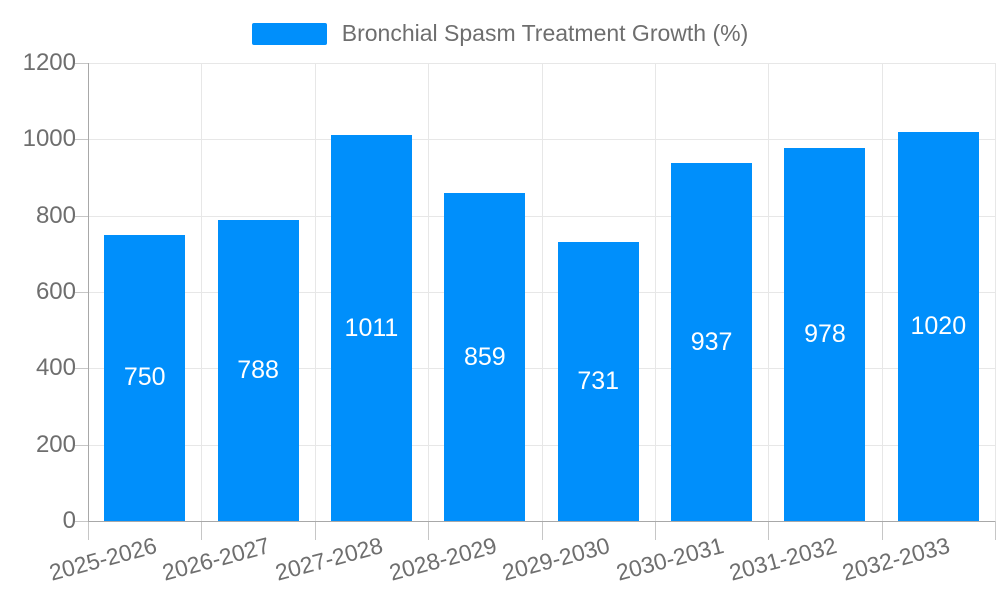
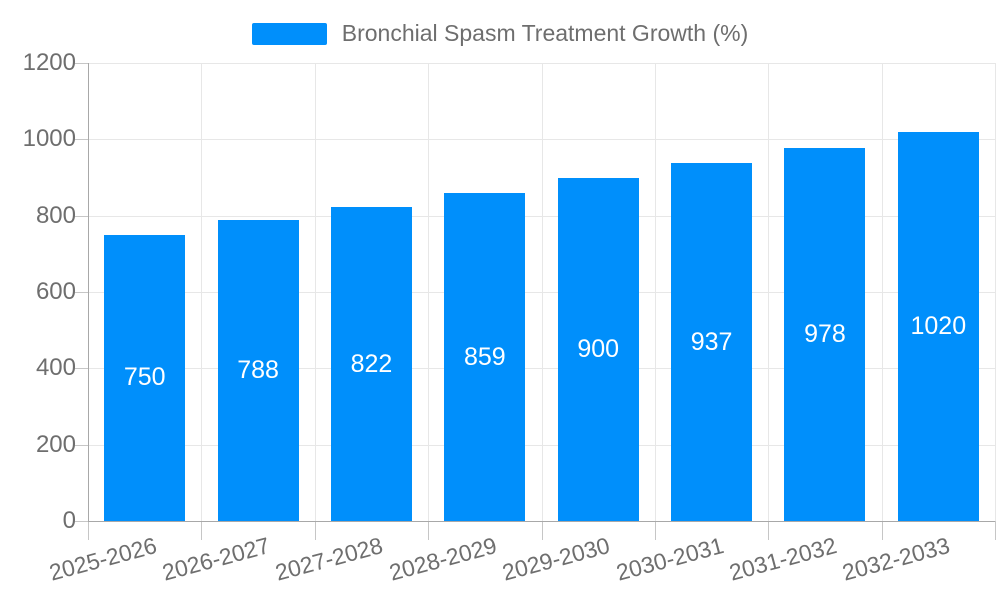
2027-2028: 1011 -> 822
2029-2030: 731 -> 900
